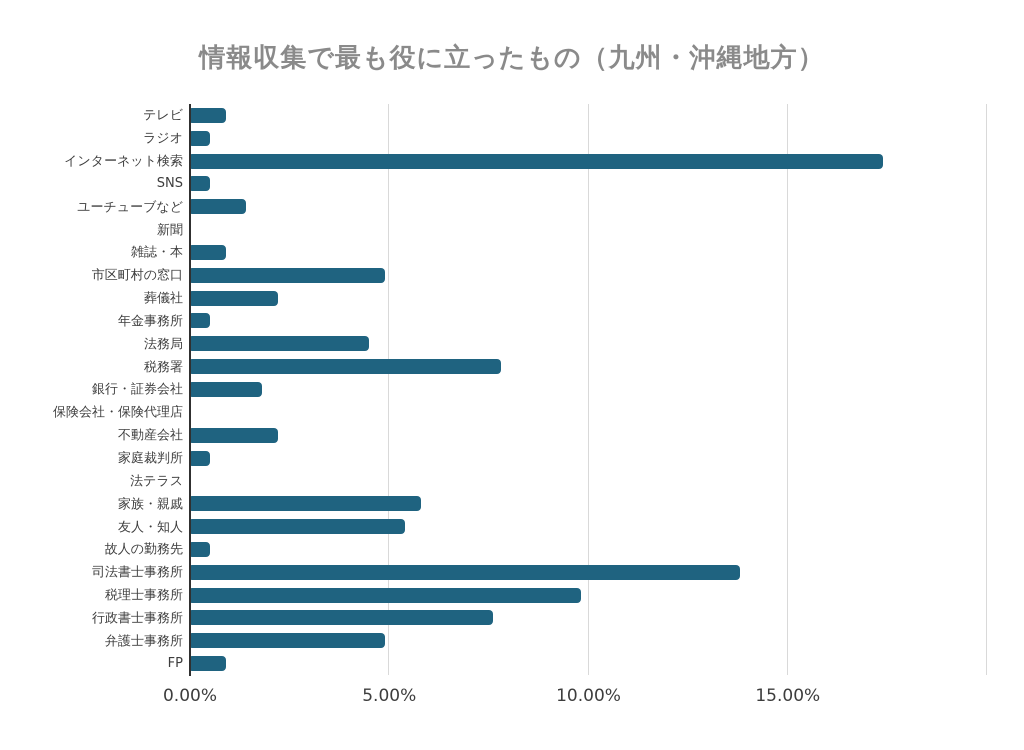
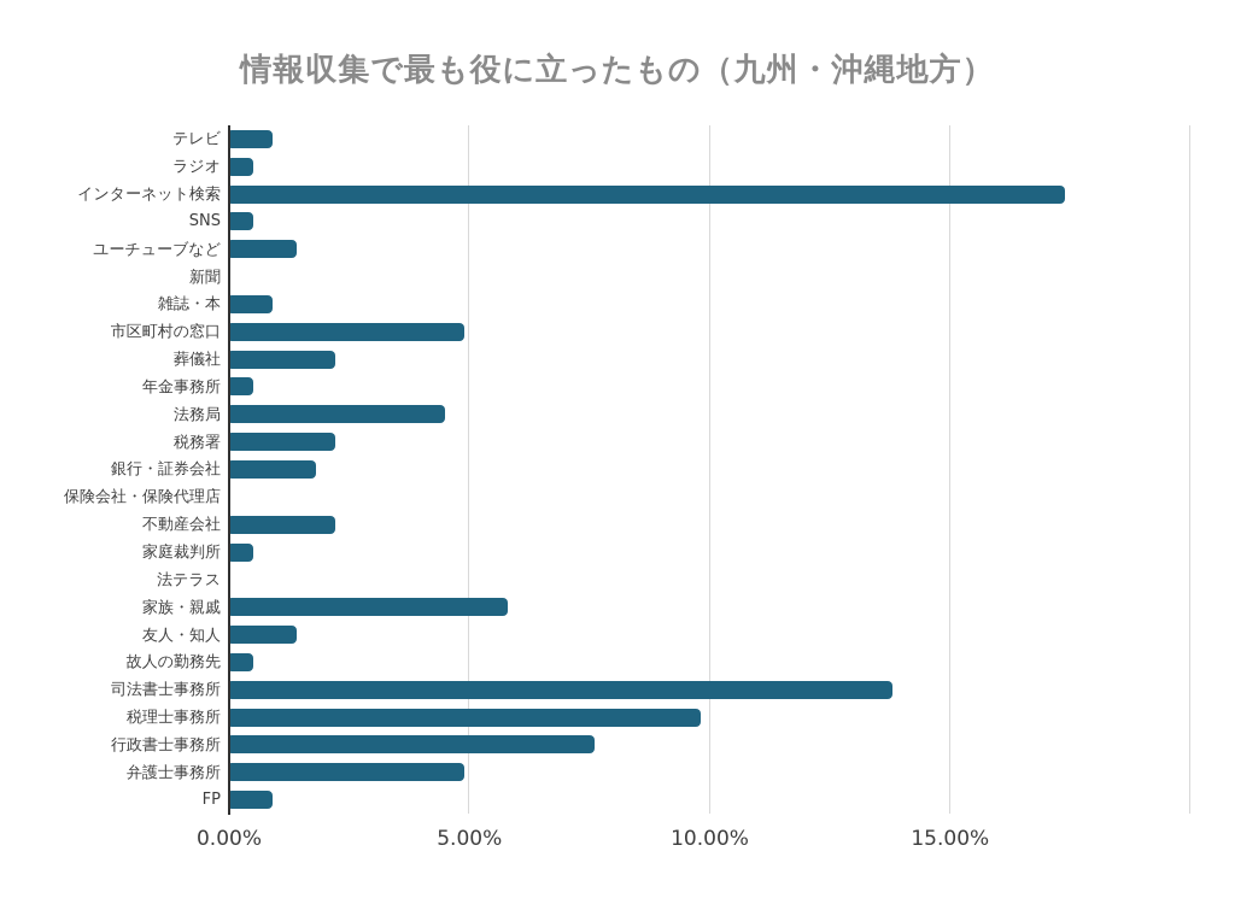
税務署: 7.8% -> 2.2%
友人・知人: 5.4% -> 1.4%
